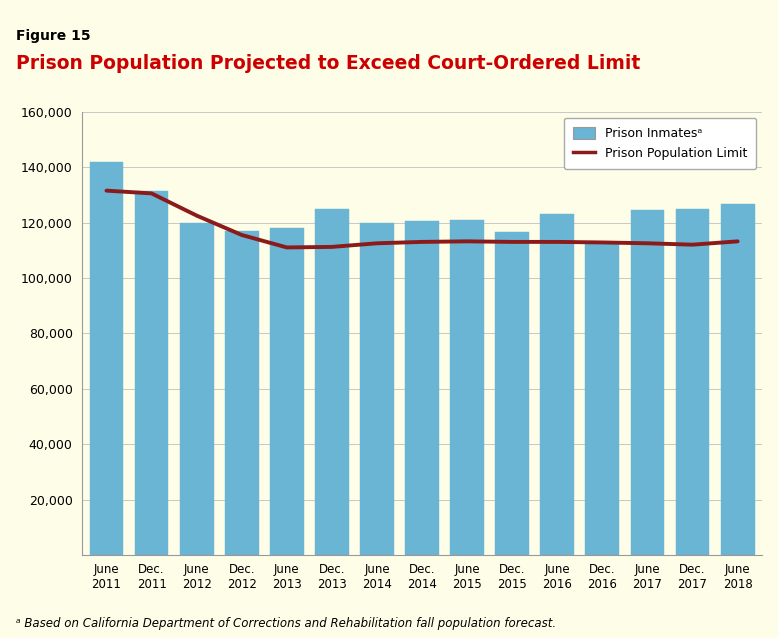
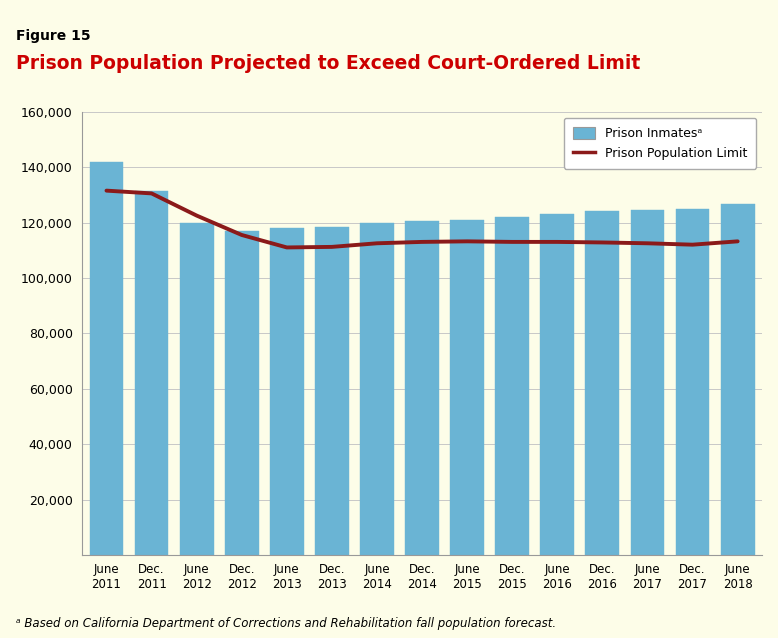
Prison Inmatesᵃ/Dec. 2013: 125,000 -> 118,500
Prison Inmatesᵃ/Dec. 2015: 116,500 -> 122,000
Prison Inmatesᵃ/Dec. 2016: 113,000 -> 124,000
